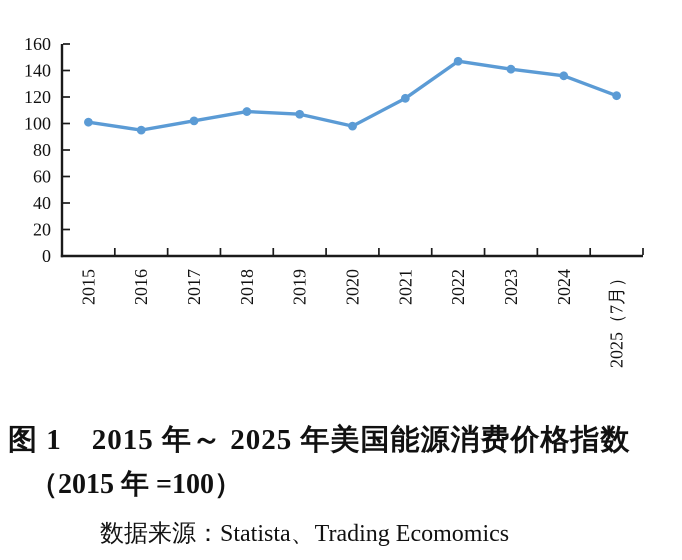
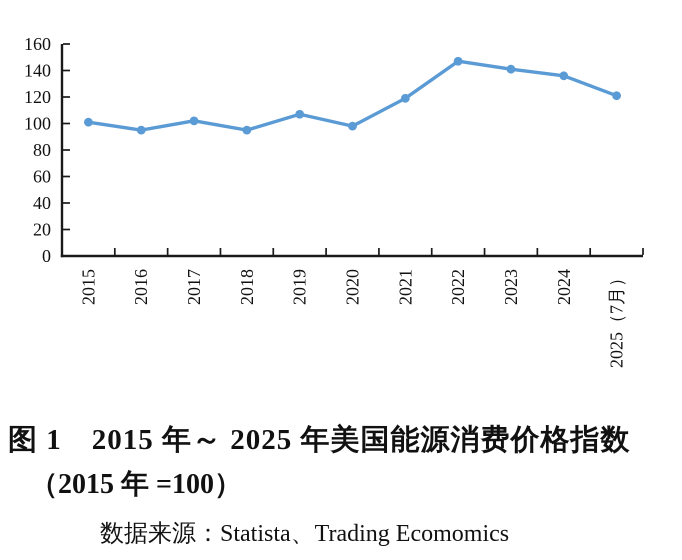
2018: 109 -> 95
